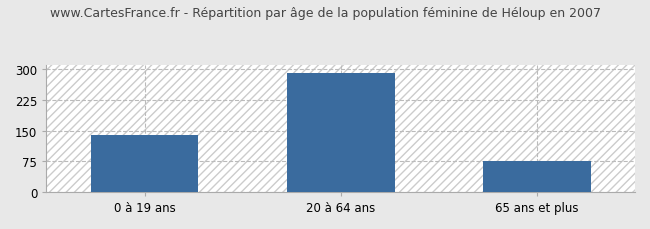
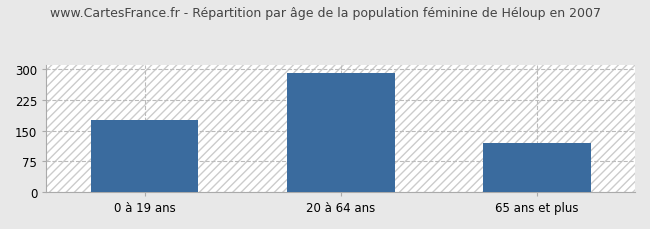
0 à 19 ans: 140 -> 175
65 ans et plus: 75 -> 120
